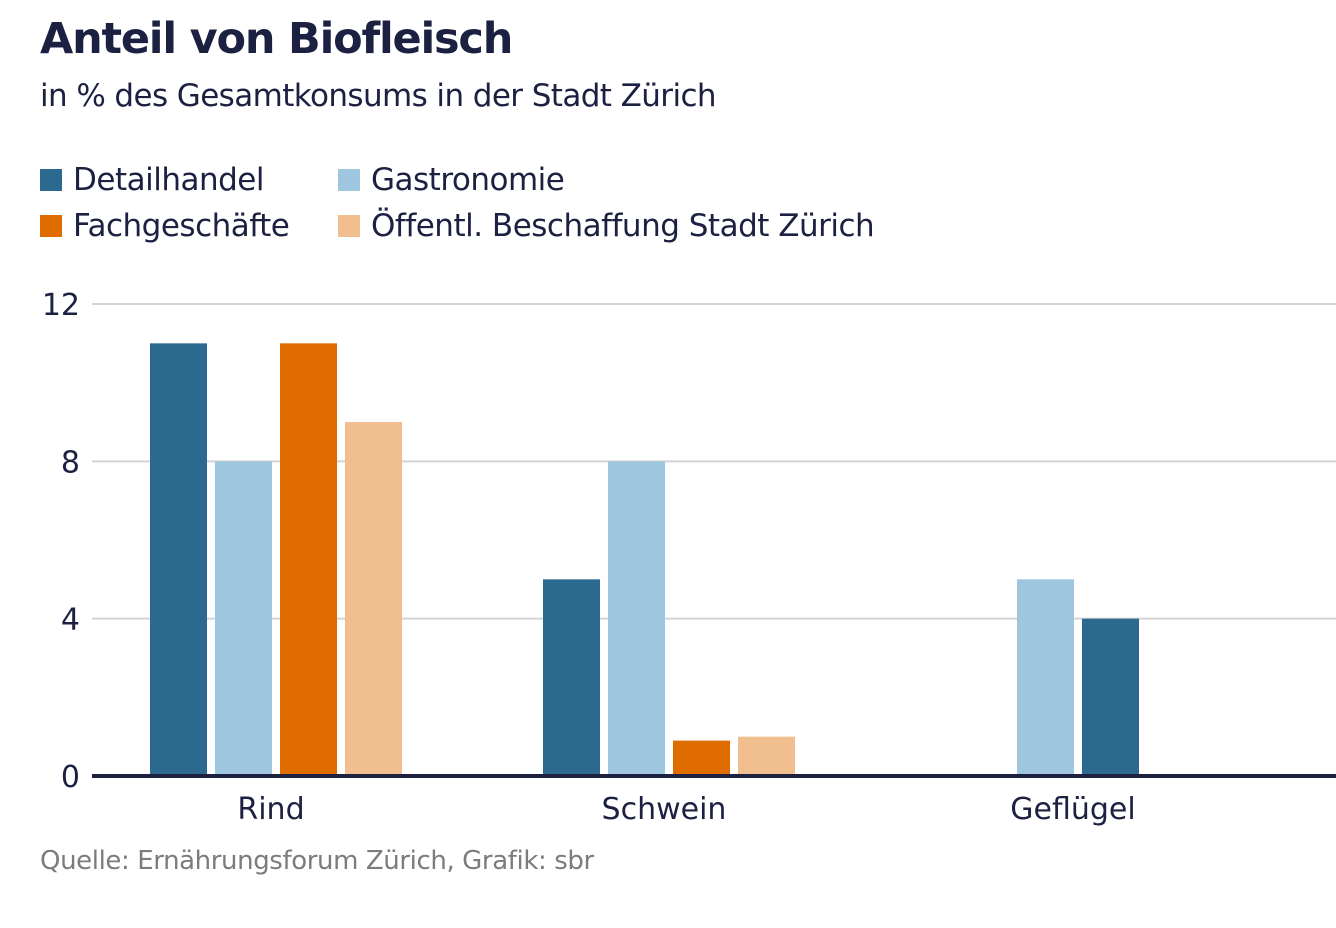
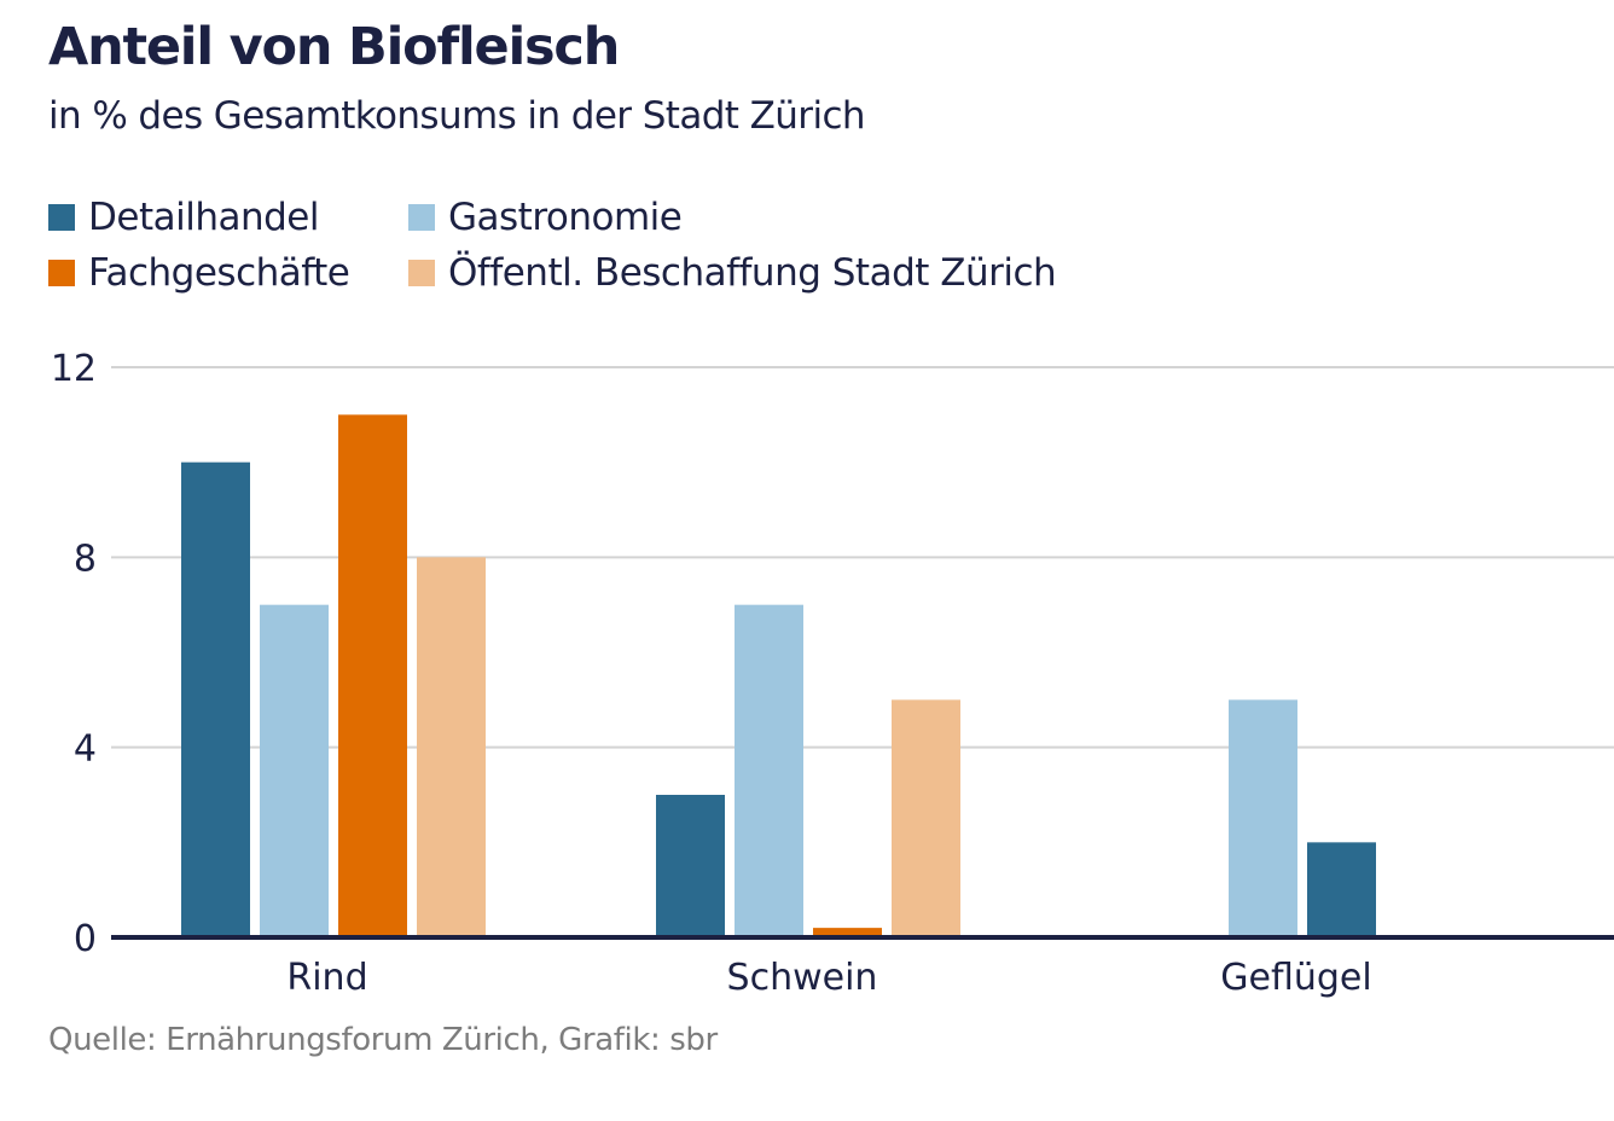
Detailhandel/Rind: 11 -> 10
Gastronomie/Rind: 8 -> 7
Öffentl. Beschaffung Stadt Zürich/Rind: 9 -> 8
Detailhandel/Schwein: 5 -> 3
Gastronomie/Schwein: 8 -> 7
Fachgeschäfte/Schwein: 0.9 -> 0.2
Öffentl. Beschaffung Stadt Zürich/Schwein: 1 -> 5
Detailhandel/Geflügel: 4 -> 2
